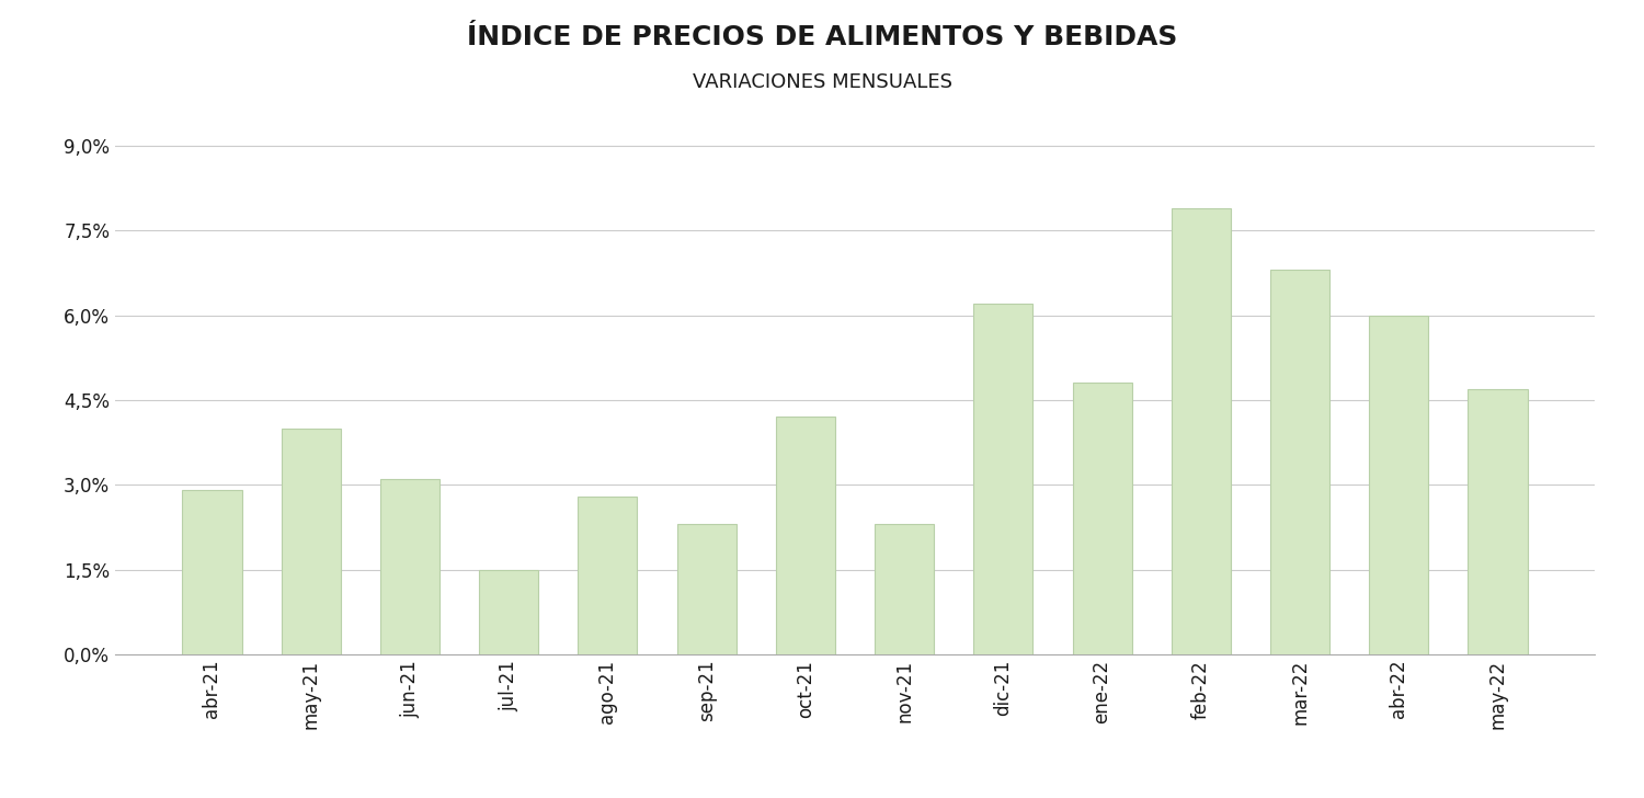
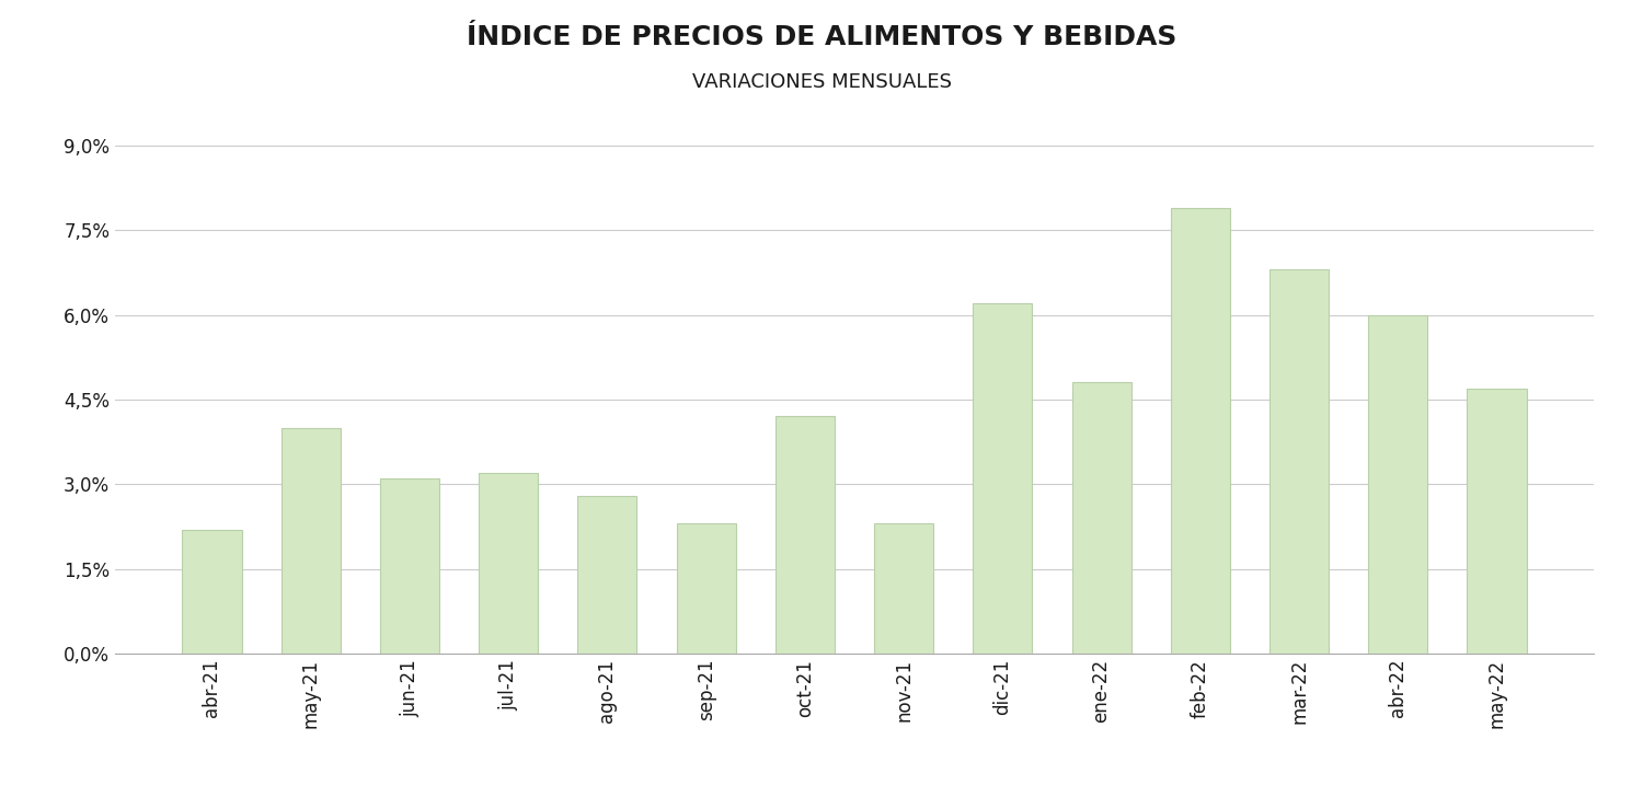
abr-21: 2,9% -> 2,2%
jul-21: 1,5% -> 3,2%
